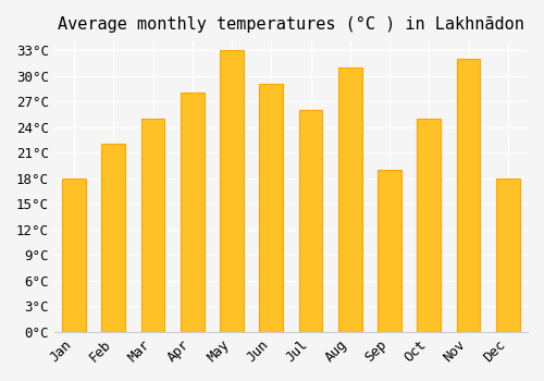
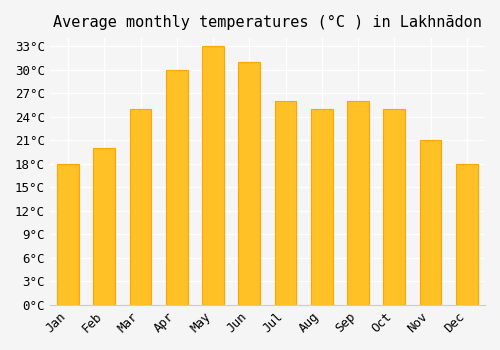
Feb: 22°C -> 20°C
Apr: 28°C -> 30°C
Jun: 29°C -> 31°C
Aug: 31°C -> 25°C
Sep: 19°C -> 26°C
Nov: 32°C -> 21°C
